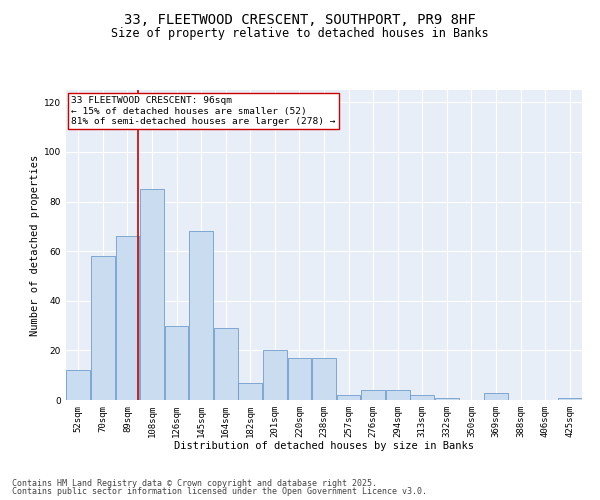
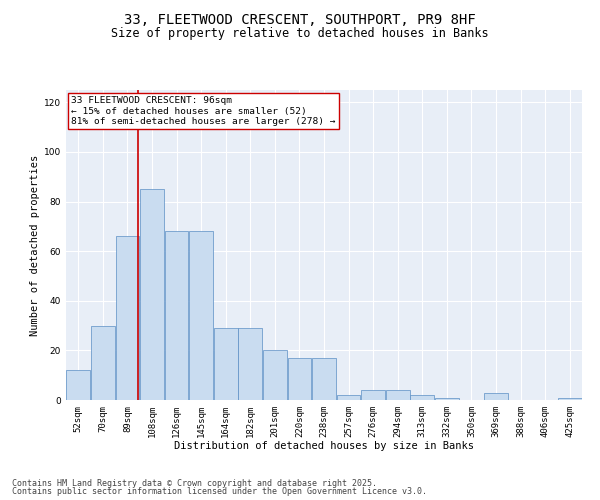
70sqm: 58 -> 30
126sqm: 30 -> 68
182sqm: 7 -> 29
